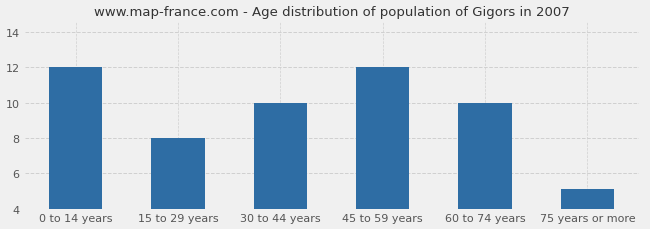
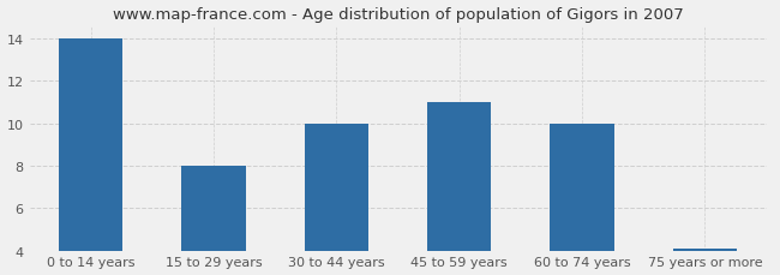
0 to 14 years: 12.0 -> 14.0
45 to 59 years: 12.0 -> 11.0
75 years or more: 5.1 -> 4.1
